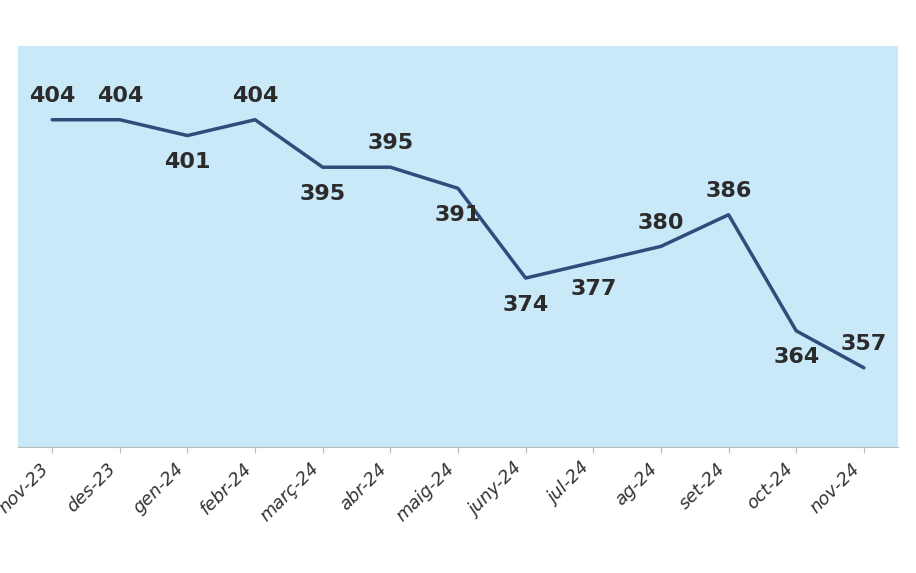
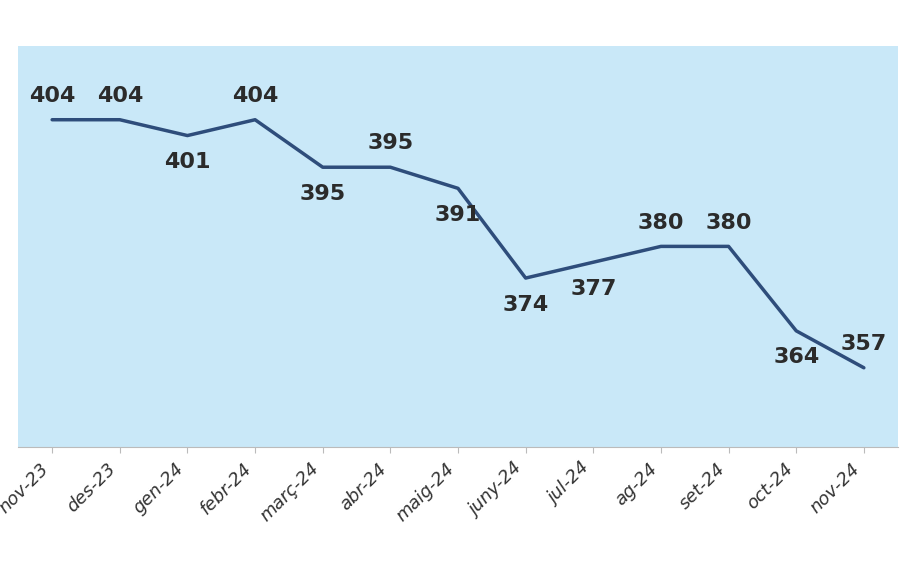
set-24: 386 -> 380
